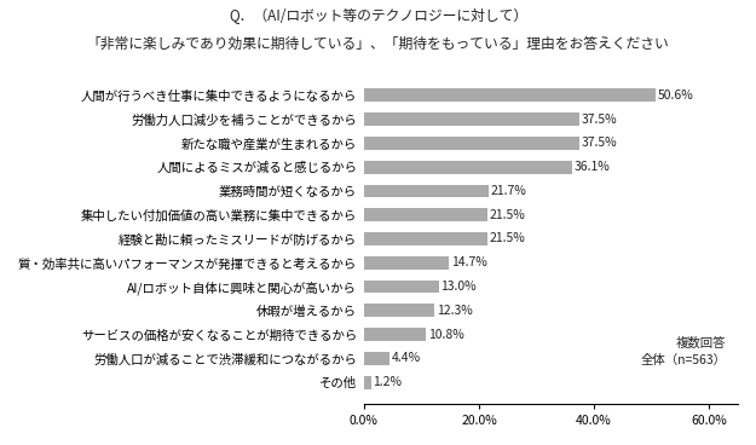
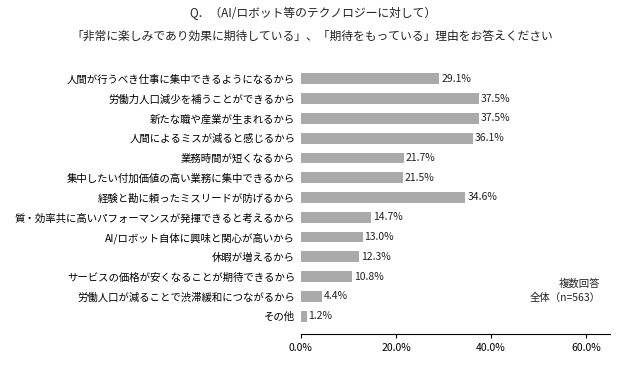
人間が行うべき仕事に集中できるようになるから: 50.6% -> 29.1%
経験と勘に頼ったミスリードが防げるから: 21.5% -> 34.6%
